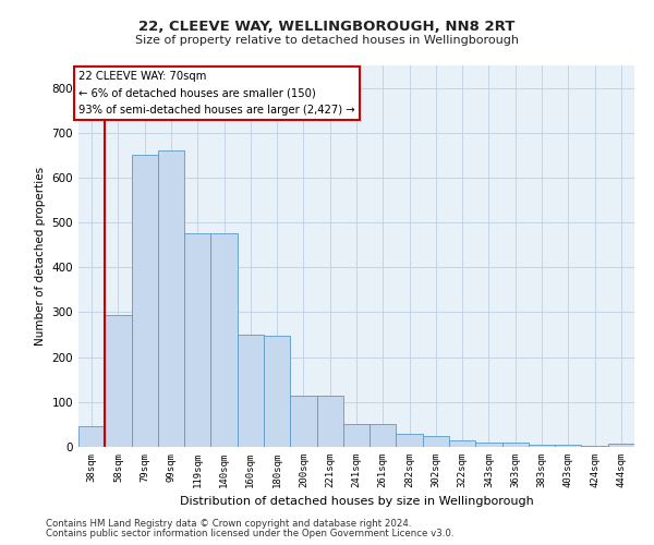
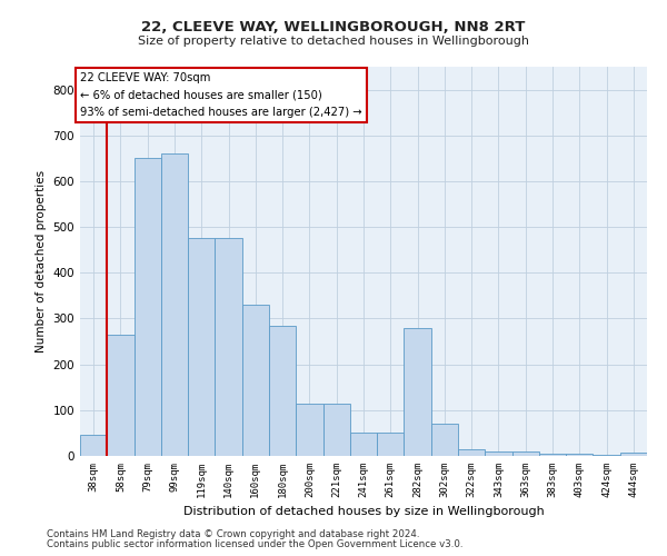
58sqm: 295 -> 265
160sqm: 250 -> 330
180sqm: 248 -> 285
282sqm: 28 -> 280
302sqm: 25 -> 70
